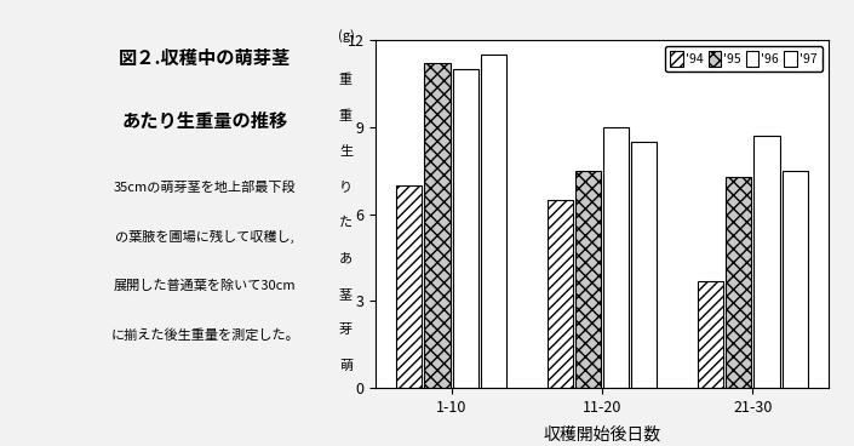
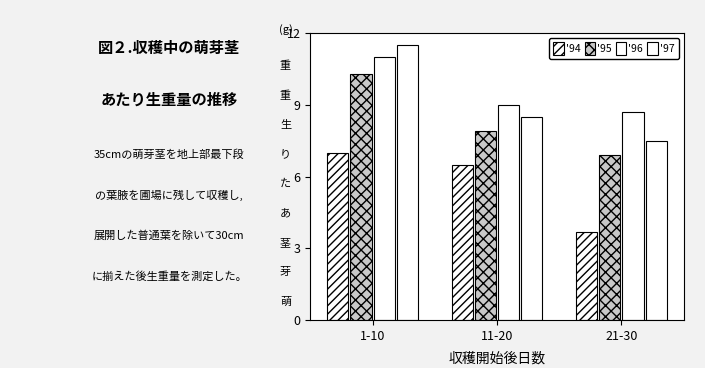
'95/1-10: 11.2 -> 10.3
'95/11-20: 7.5 -> 7.9
'95/21-30: 7.3 -> 6.9
